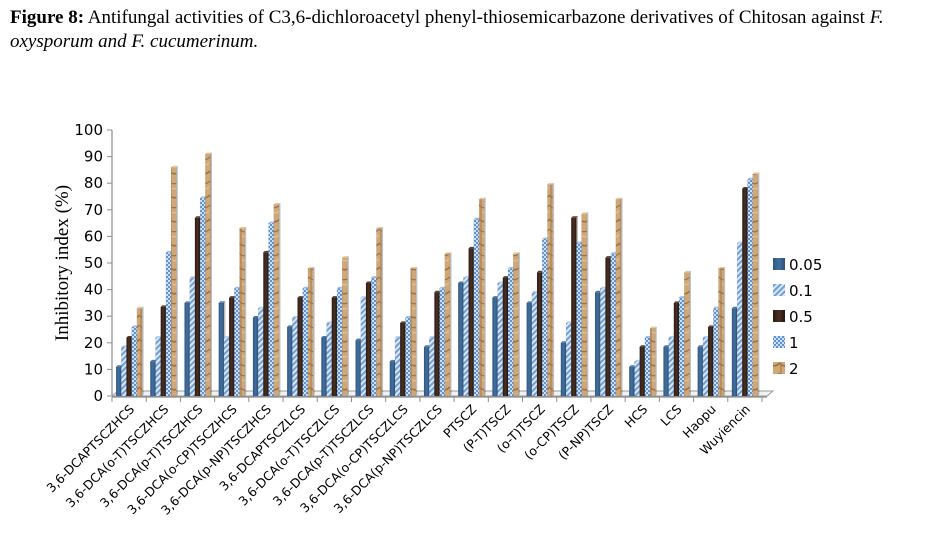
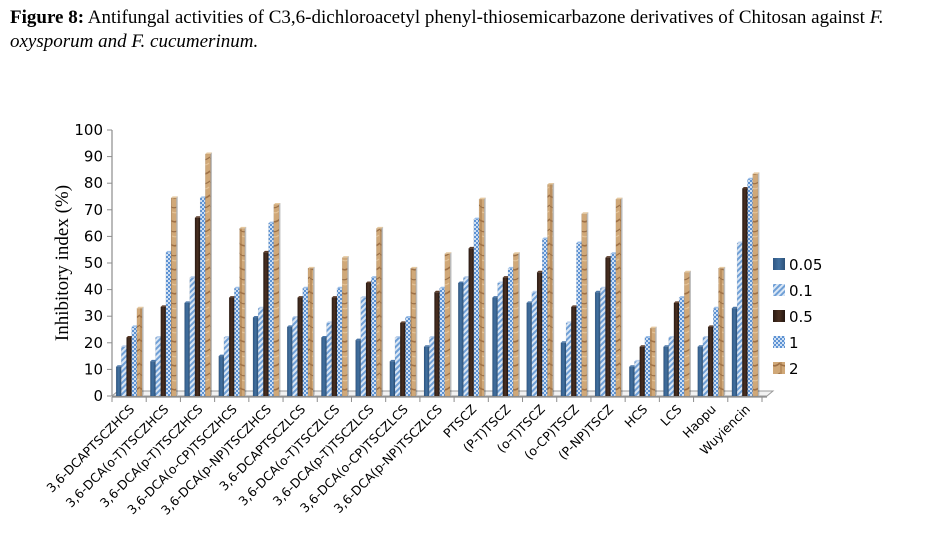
2/3,6-DCA(o-T)TSCZHCS: 86 -> 74
0.05/3,6-DCA(o-CP)TSCZHCS: 35 -> 15
0.5/(o-CP)TSCZ: 67 -> 34
